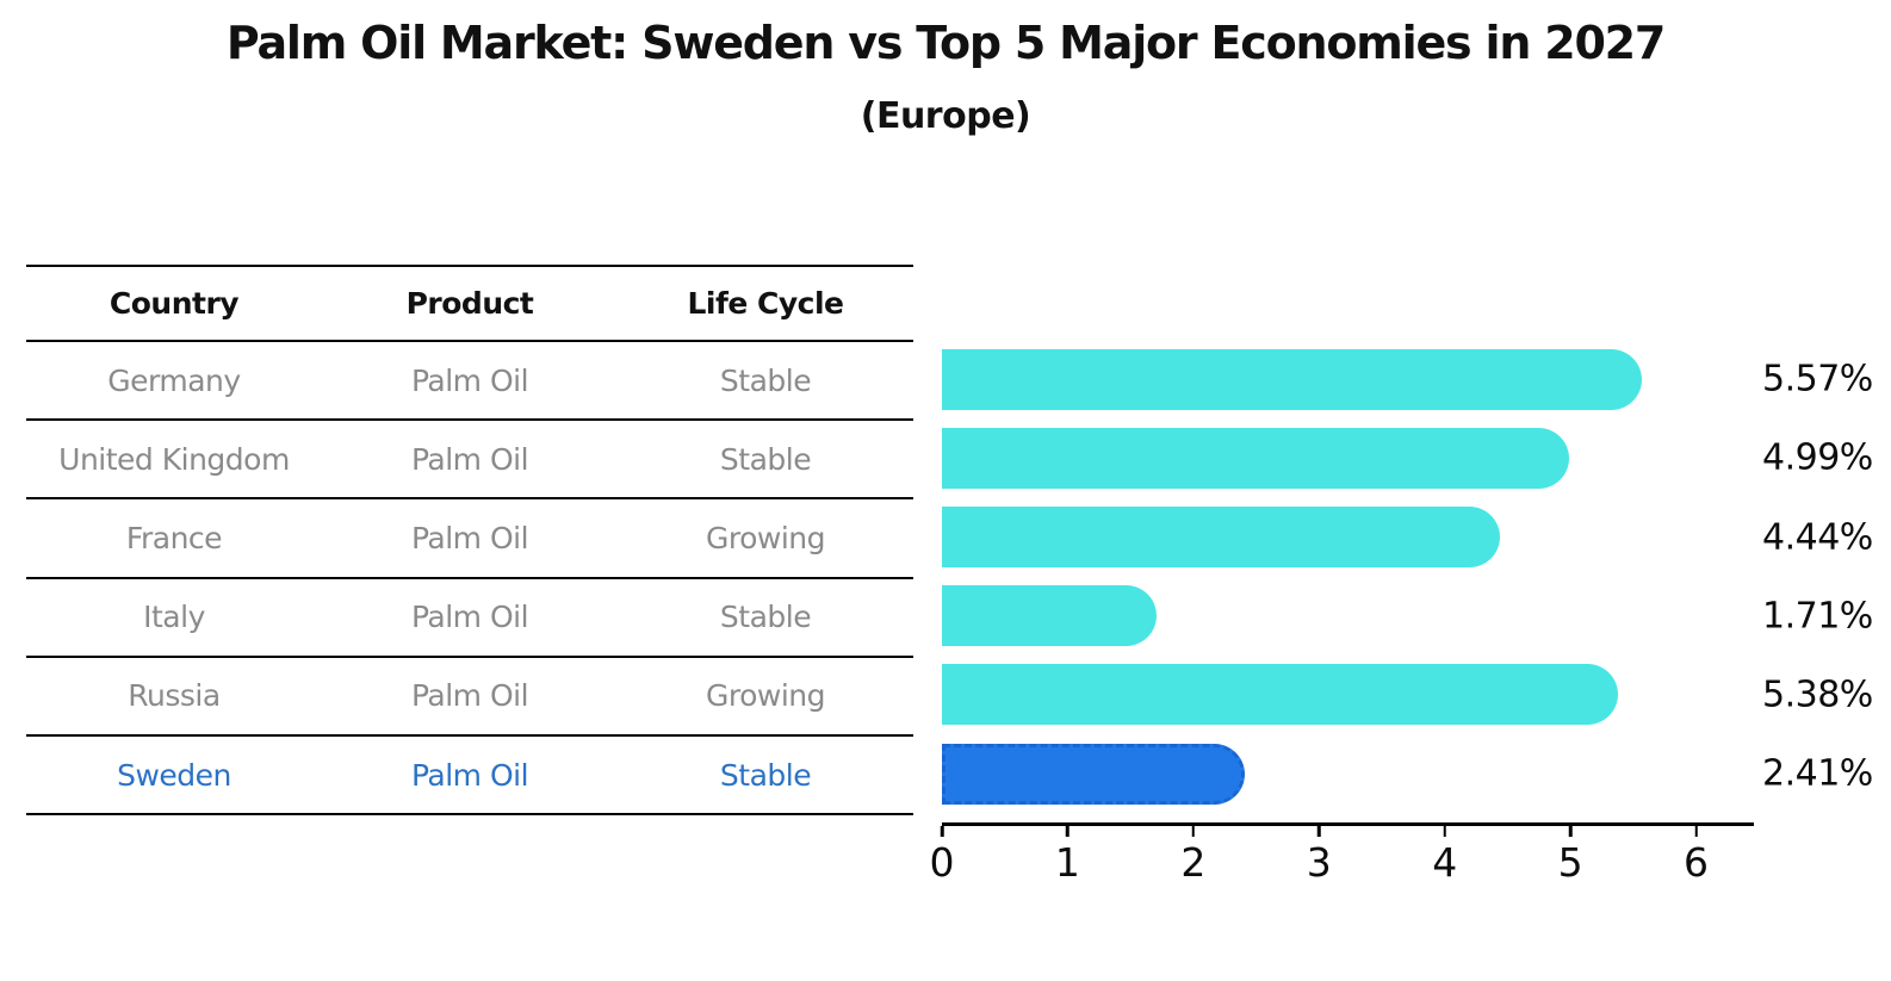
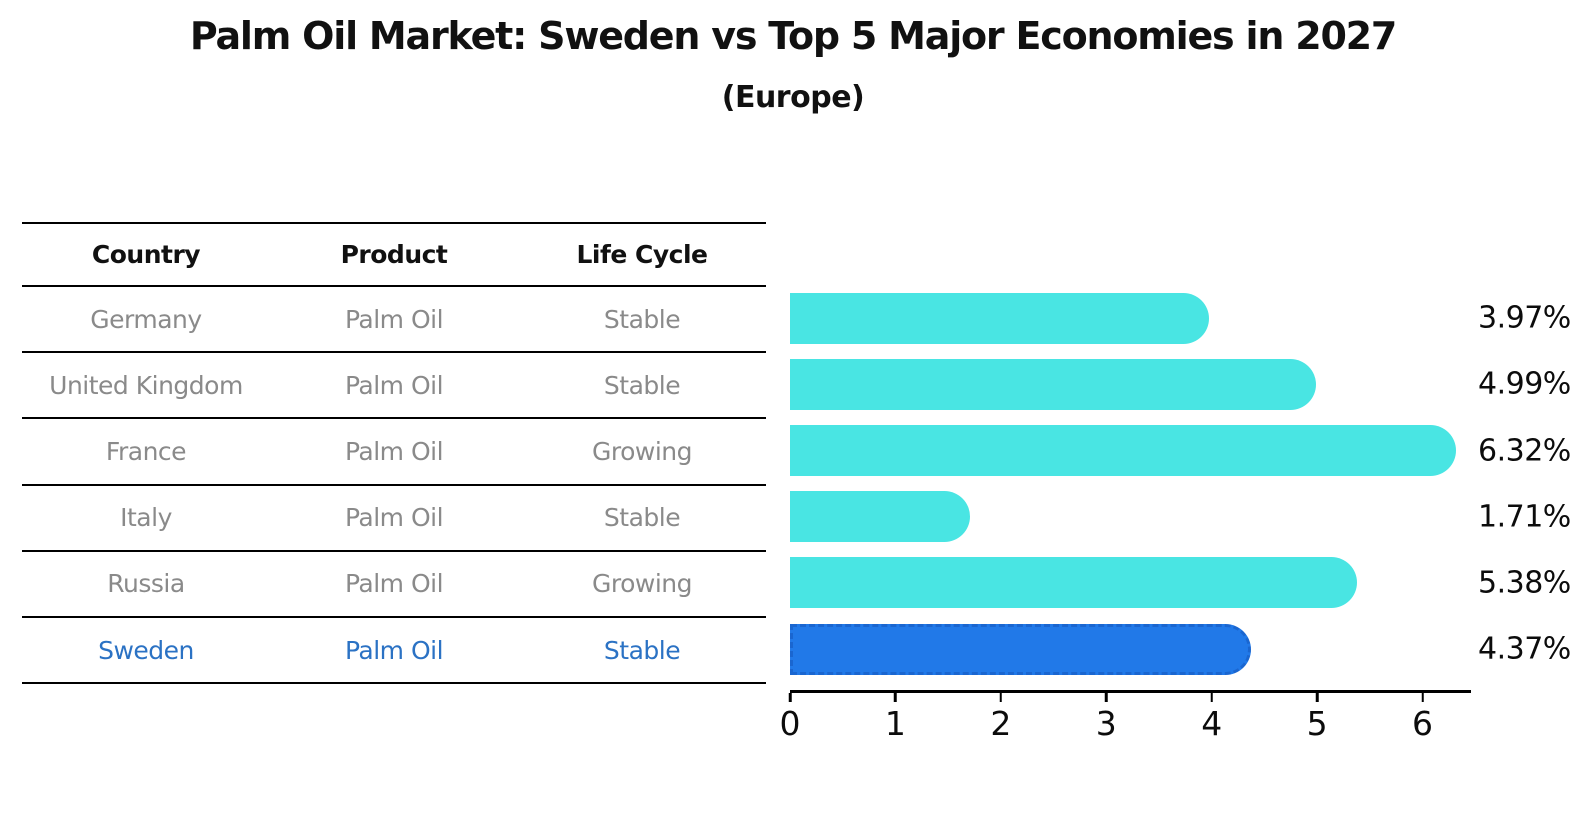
Germany: 5.57% -> 3.97%
France: 4.44% -> 6.32%
Sweden: 2.41% -> 4.37%
